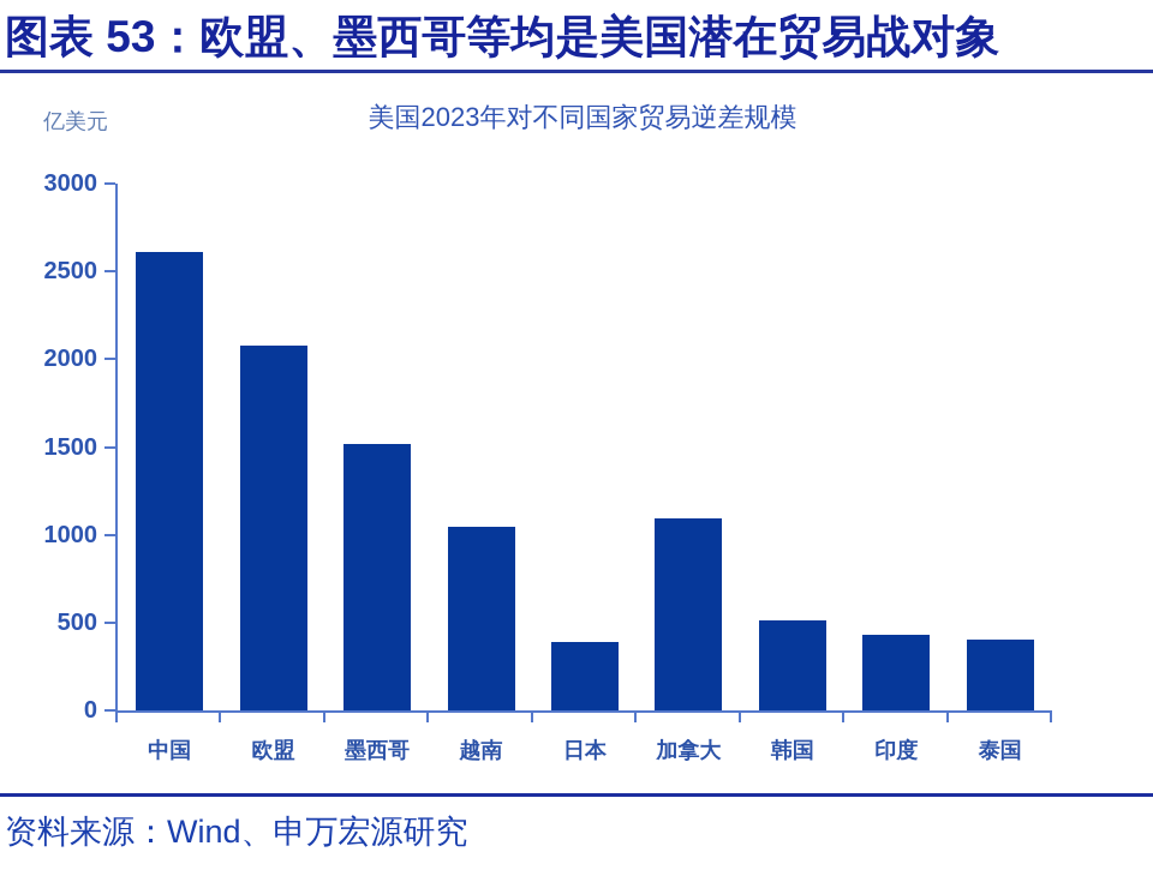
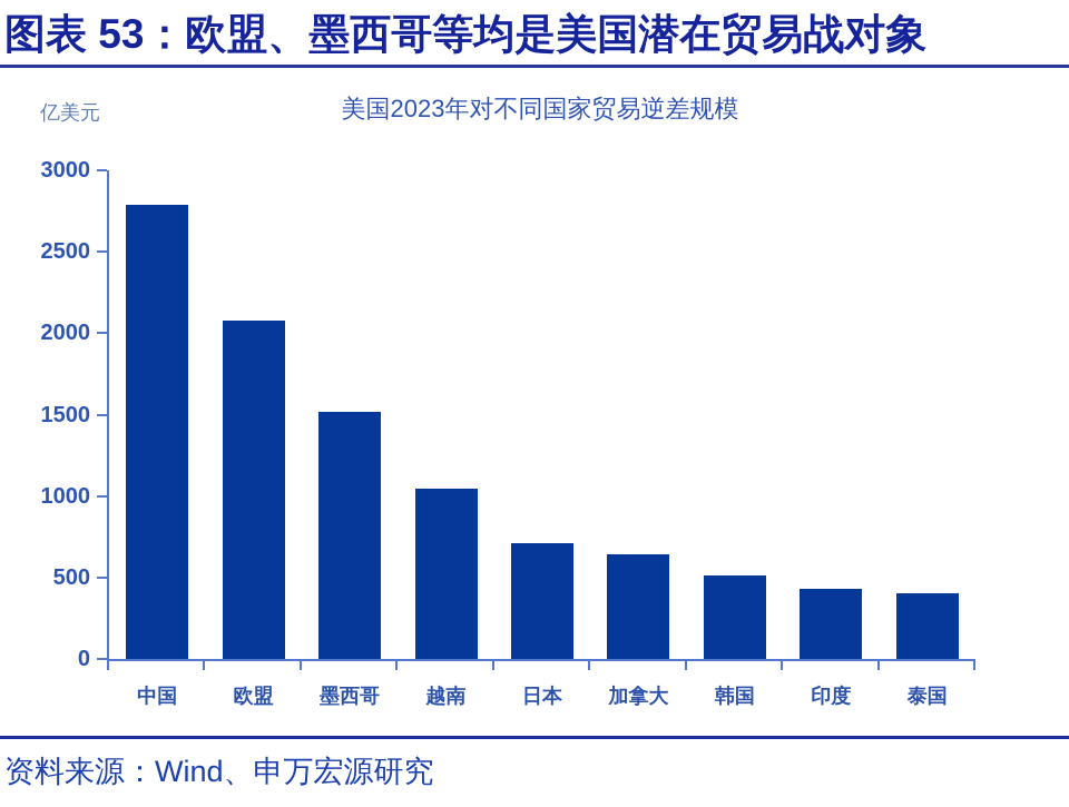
中国: 2610 -> 2790
日本: 390 -> 710
加拿大: 1090 -> 640
